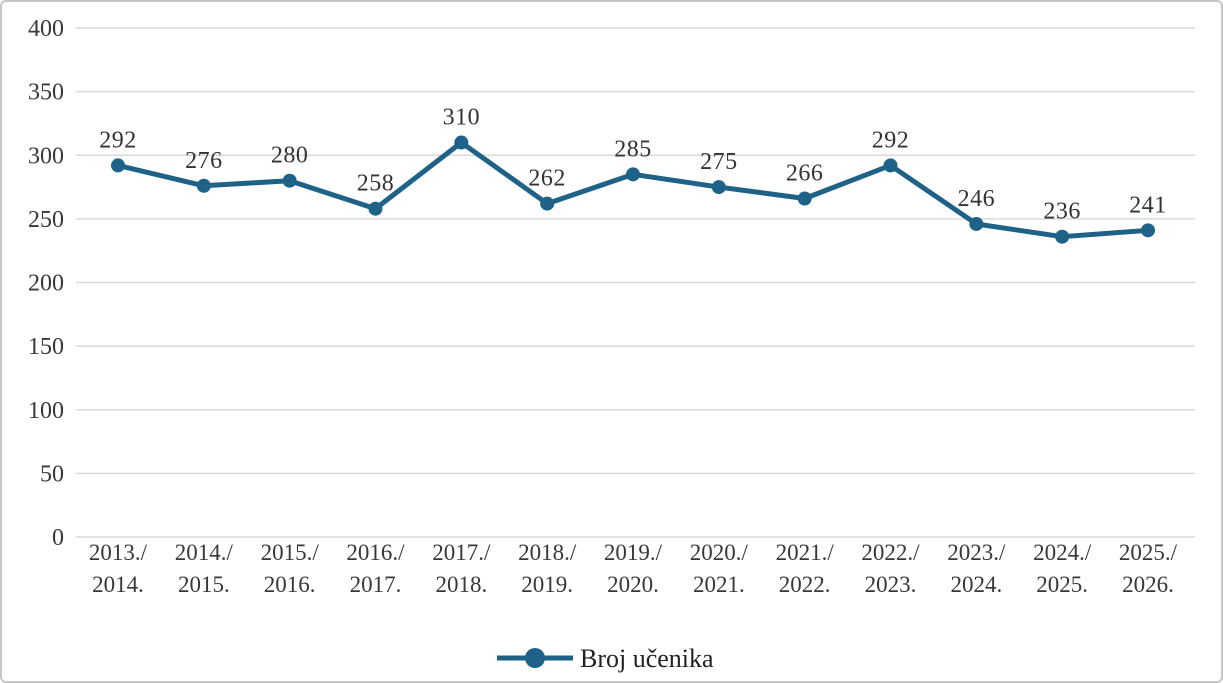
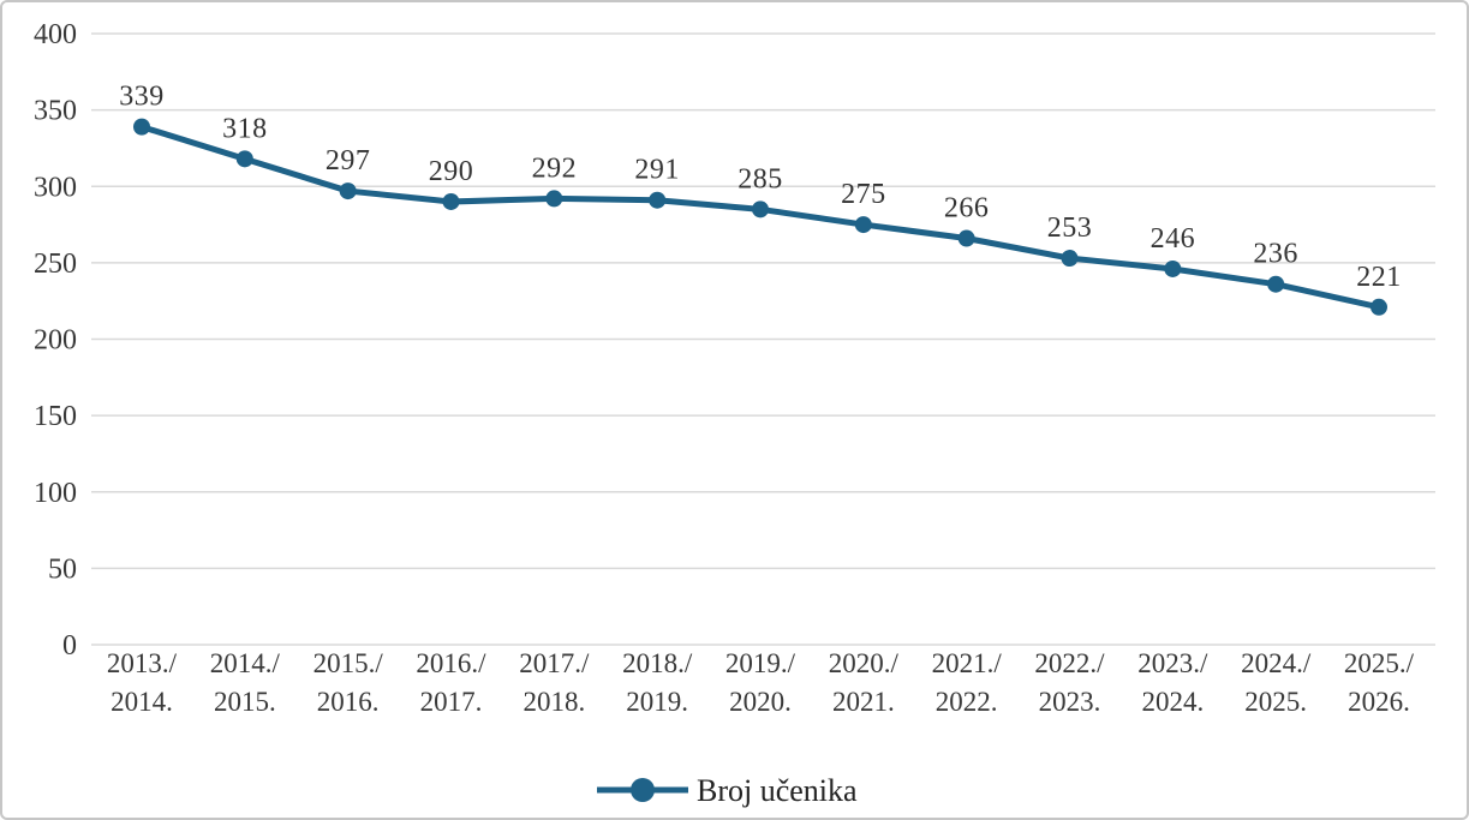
2013./2014.: 292 -> 339
2014./2015.: 276 -> 318
2015./2016.: 280 -> 297
2016./2017.: 258 -> 290
2017./2018.: 310 -> 292
2018./2019.: 262 -> 291
2022./2023.: 292 -> 253
2025./2026.: 241 -> 221
